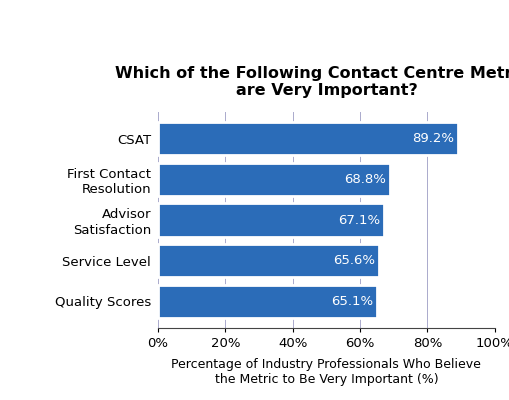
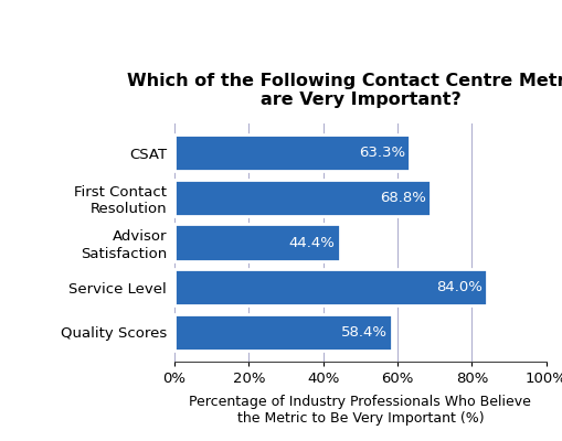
CSAT: 89.2% -> 63.3%
Advisor Satisfaction: 67.1% -> 44.4%
Service Level: 65.6% -> 84.0%
Quality Scores: 65.1% -> 58.4%
